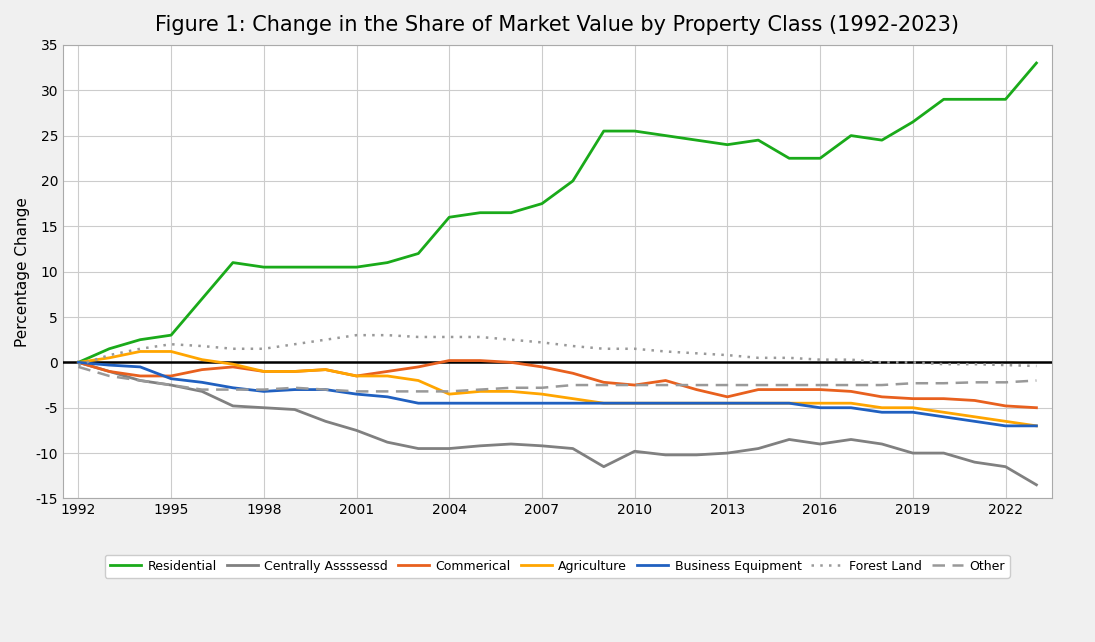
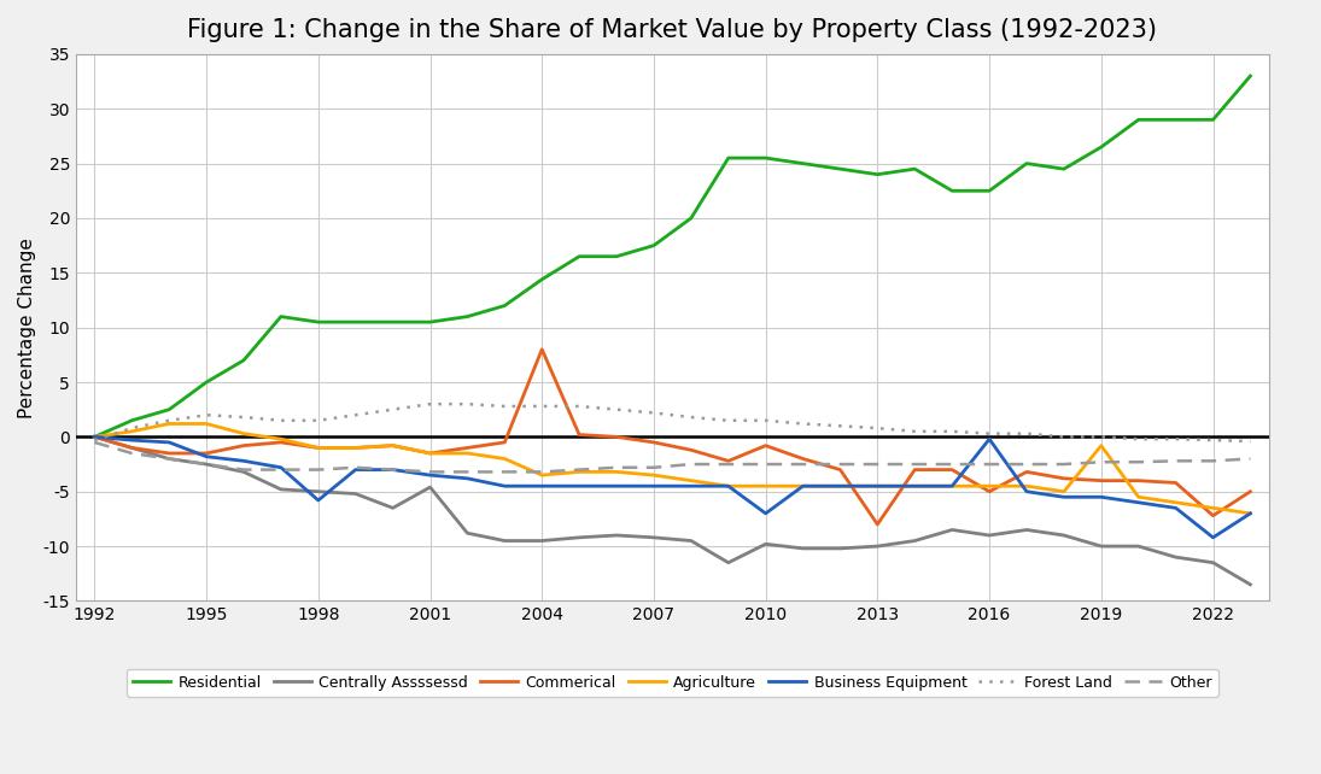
Residential/1995: 3.0 -> 5.0
Business Equipment/1998: -3.2 -> -5.8
Centrally Assssessd/2001: -7.5 -> -4.6
Residential/2004: 16.0 -> 14.4
Commerical/2004: 0.2 -> 8.0
Commerical/2010: -2.5 -> -0.8
Business Equipment/2010: -4.5 -> -7.0
Commerical/2013: -3.8 -> -8.0
Commerical/2016: -3.0 -> -5.0
Business Equipment/2016: -5.0 -> -0.2
Agriculture/2019: -5.0 -> -0.8
Commerical/2022: -4.8 -> -7.2
Business Equipment/2022: -7.0 -> -9.2
